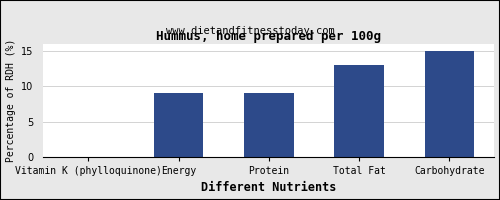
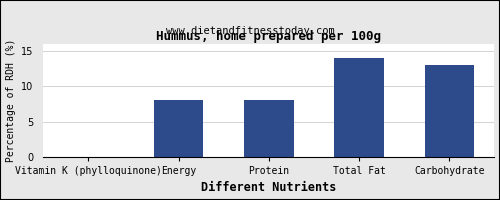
Energy: 9 -> 8
Protein: 9 -> 8
Total Fat: 13 -> 14
Carbohydrate: 15 -> 13
